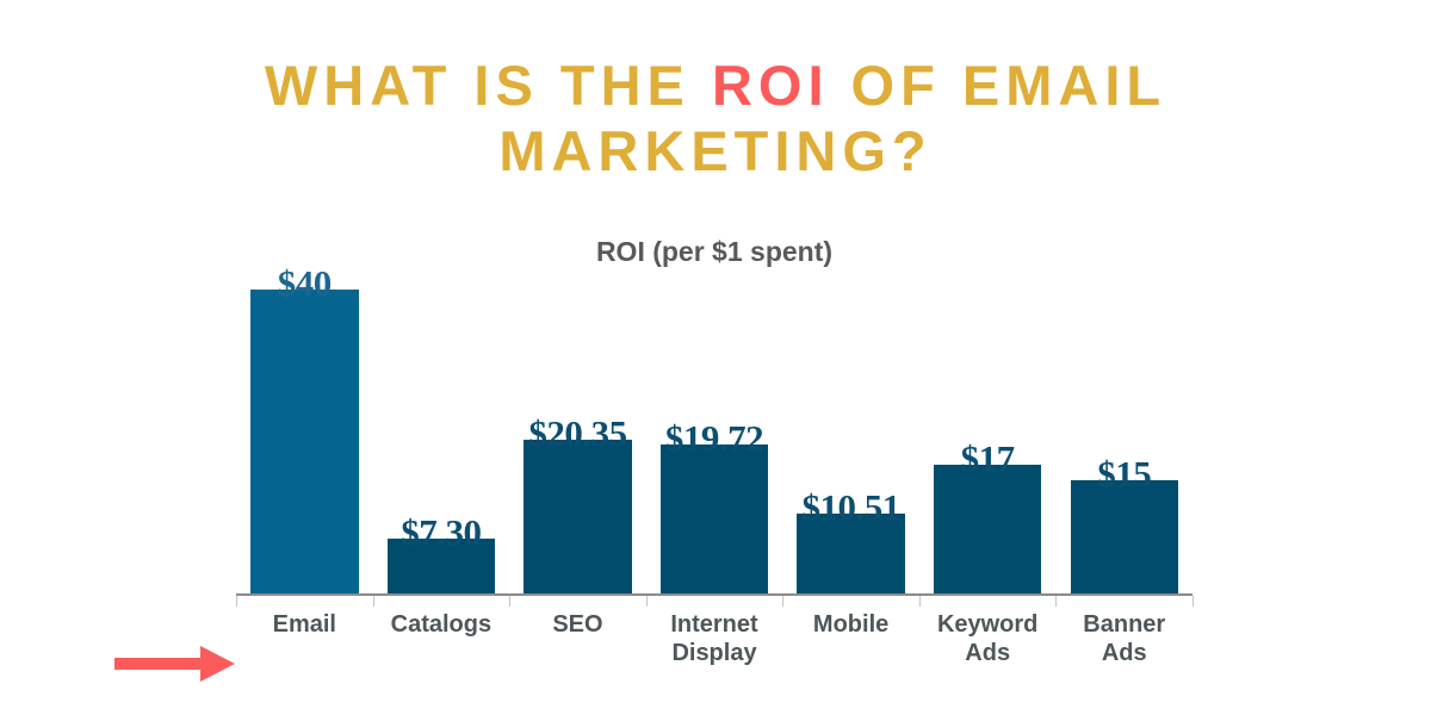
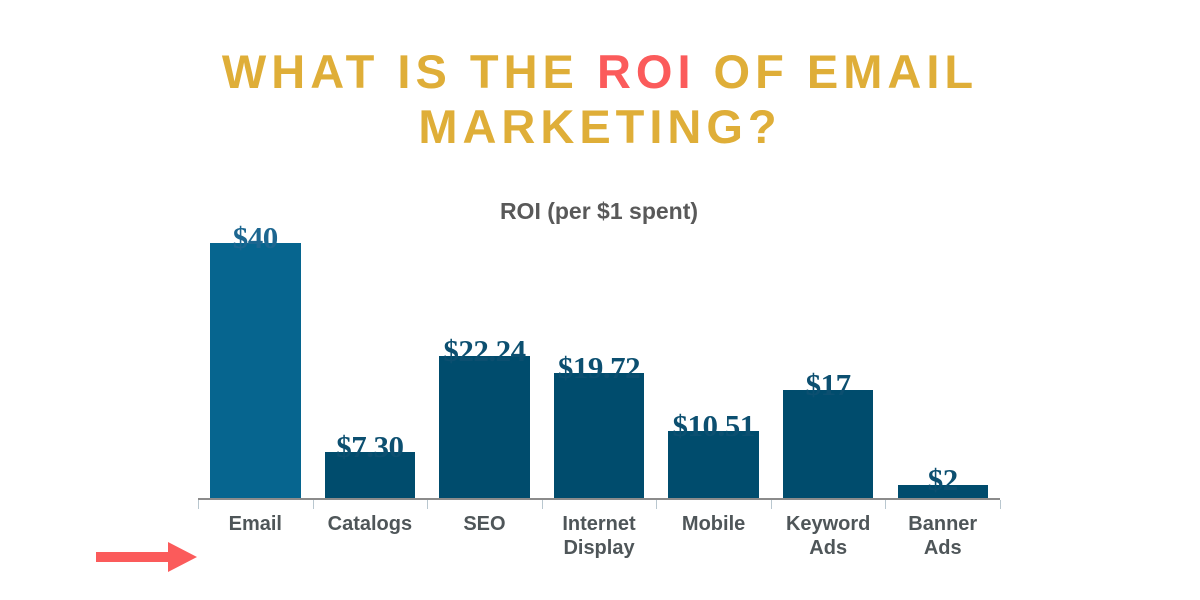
SEO: $20.35 -> $22.24
Banner Ads: $15 -> $2
